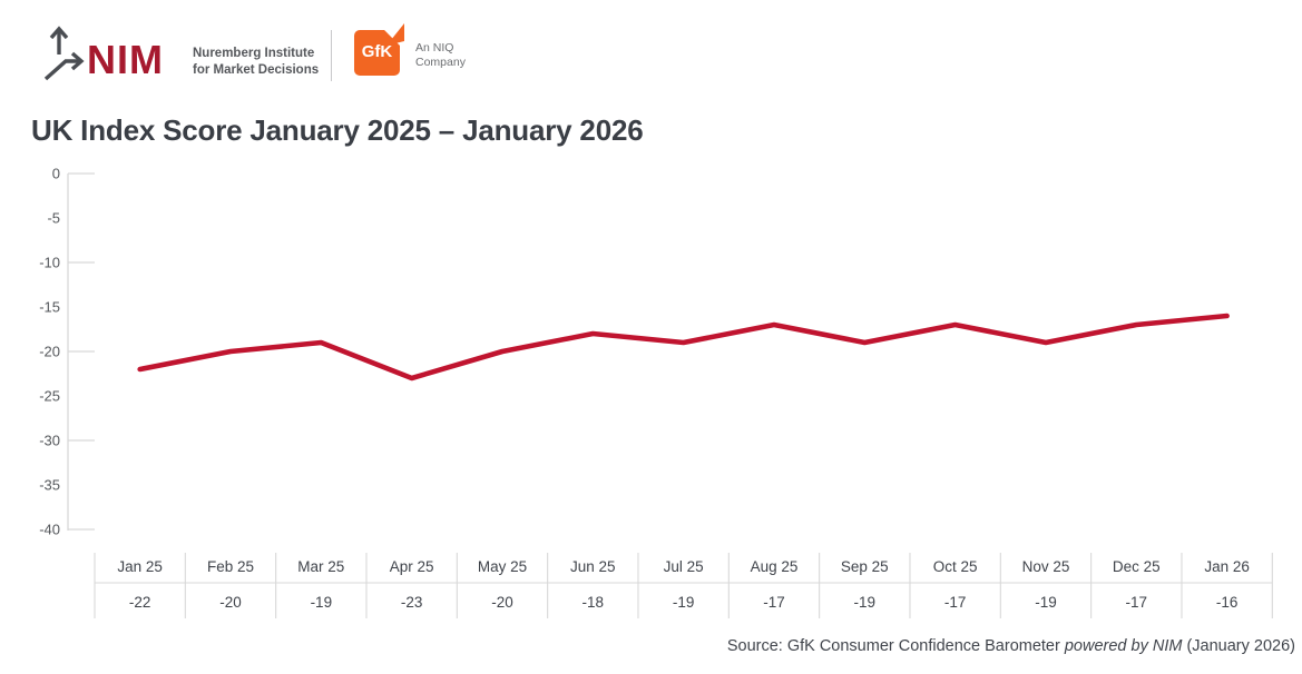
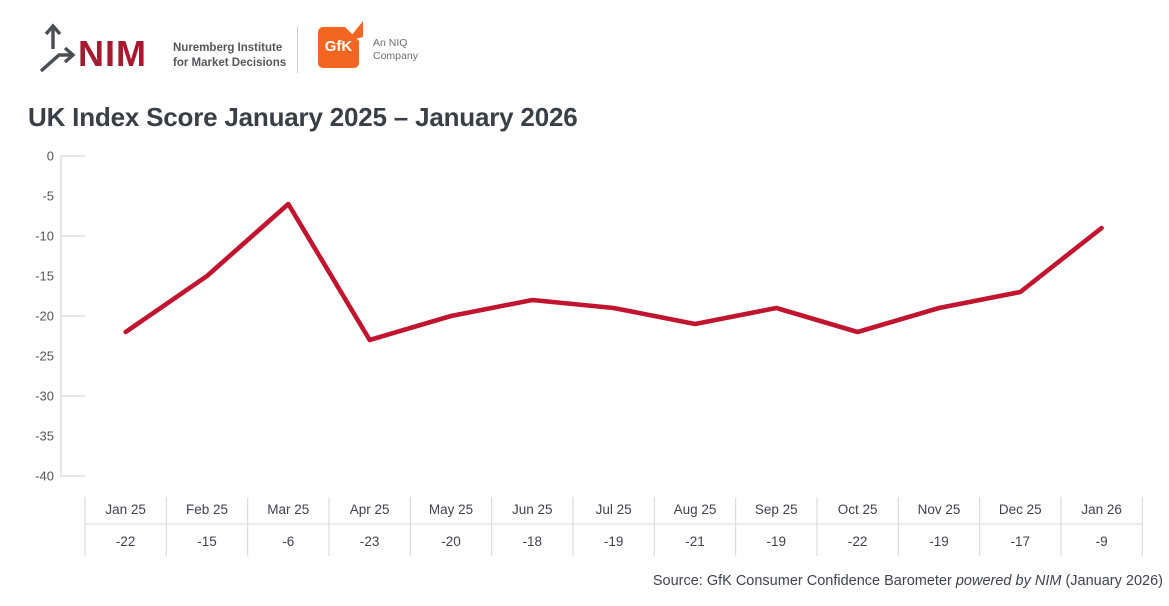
Feb 25: -20 -> -15
Mar 25: -19 -> -6
Aug 25: -17 -> -21
Oct 25: -17 -> -22
Jan 26: -16 -> -9
